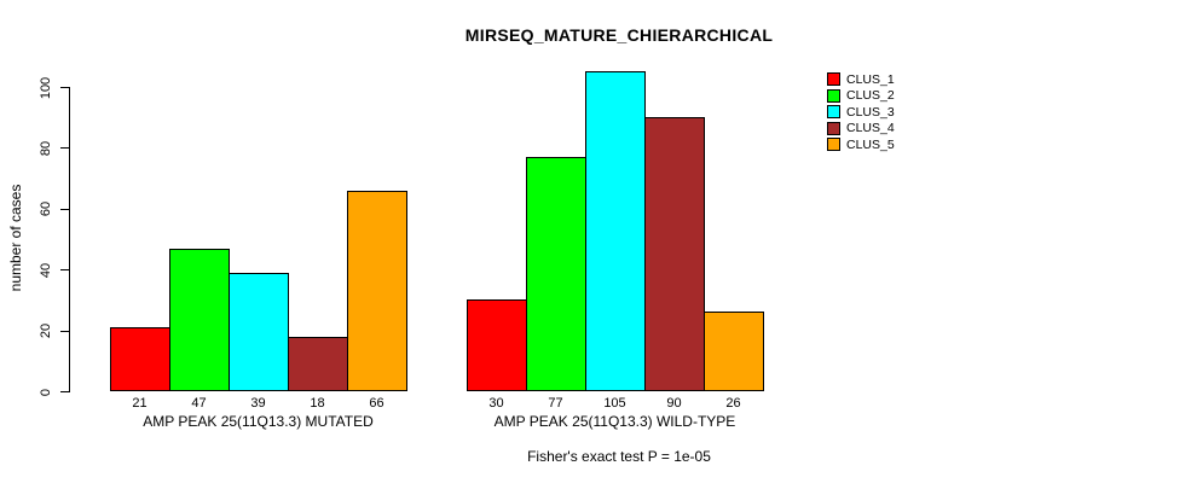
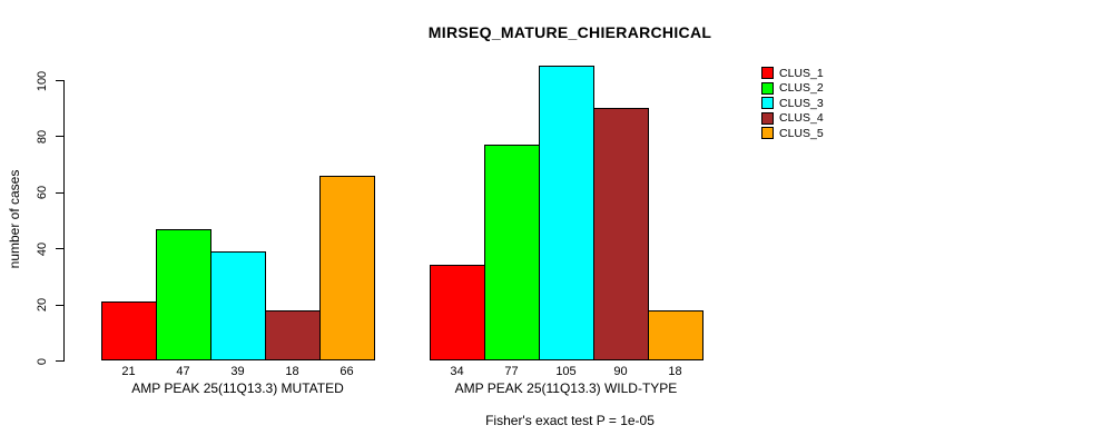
CLUS_1/AMP PEAK 25(11Q13.3) WILD-TYPE: 30 -> 34
CLUS_5/AMP PEAK 25(11Q13.3) WILD-TYPE: 26 -> 18
